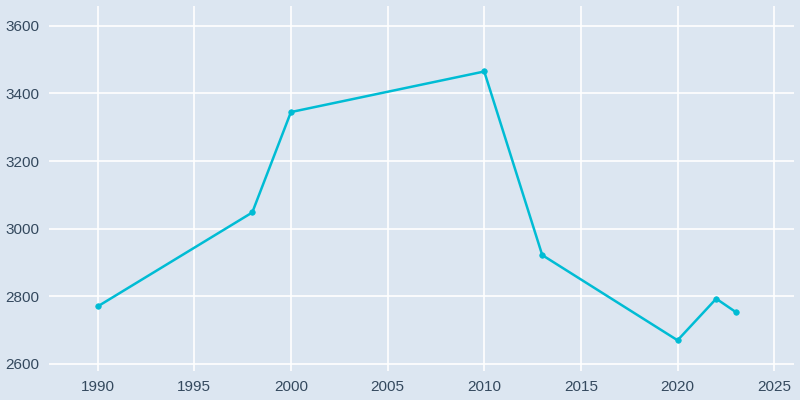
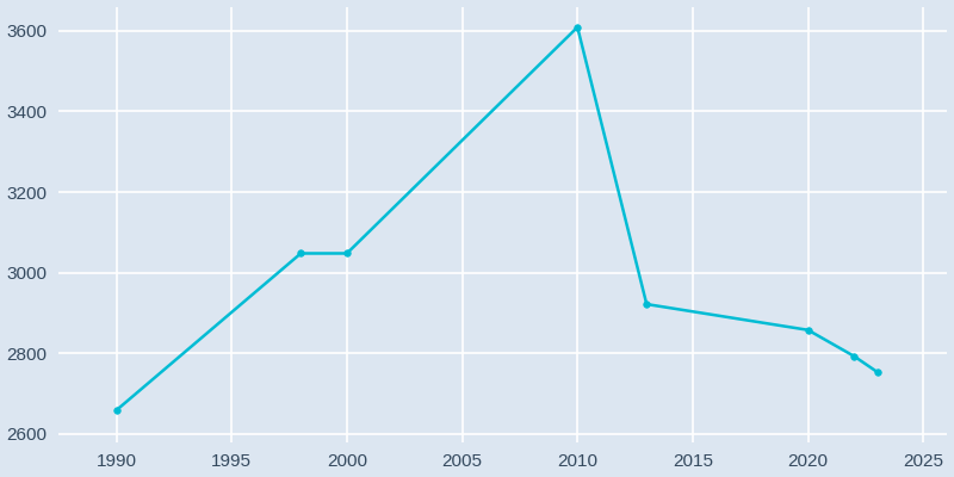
1990: 2770 -> 2659
2000: 3345 -> 3048
2010: 3465 -> 3609
2020: 2670 -> 2858
